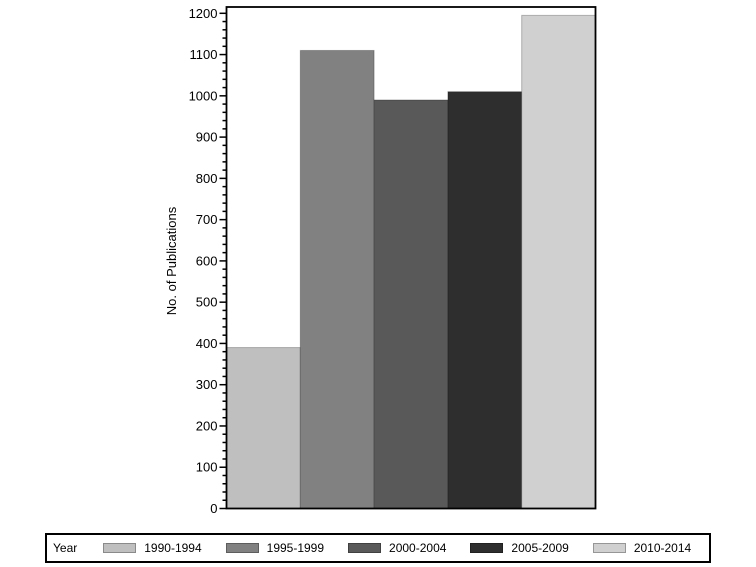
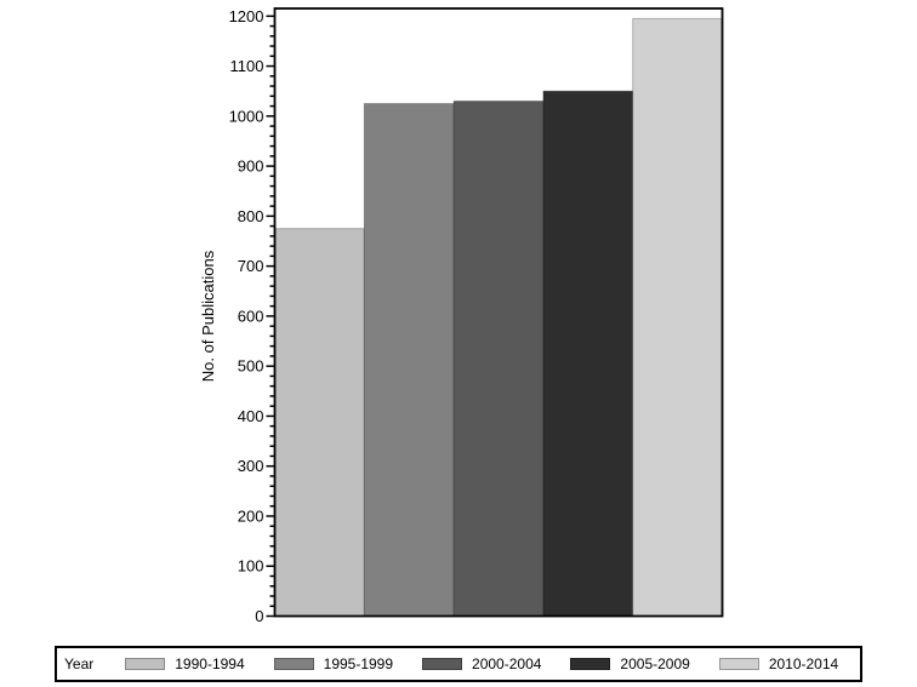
1990-1994: 390 -> 780
1995-1999: 1110 -> 1020
2000-2004: 990 -> 1030
2005-2009: 1010 -> 1050
